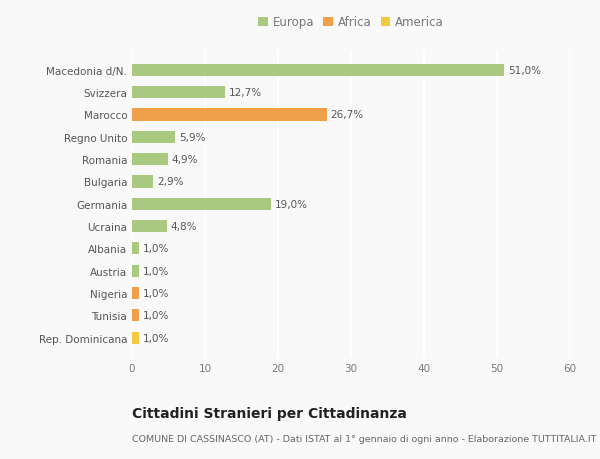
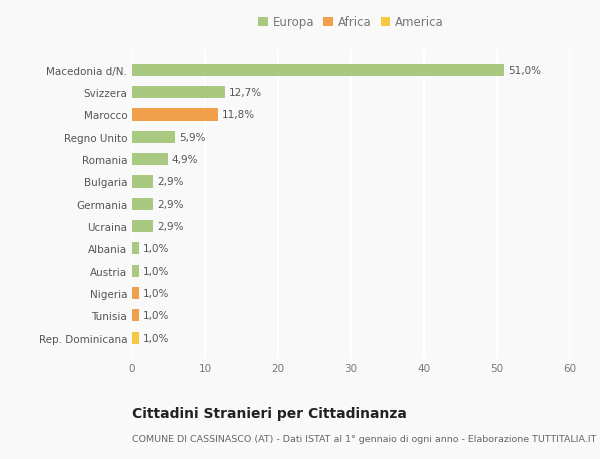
Marocco: 26,7% -> 11,8%
Germania: 19,0% -> 2,9%
Ucraina: 4,8% -> 2,9%
